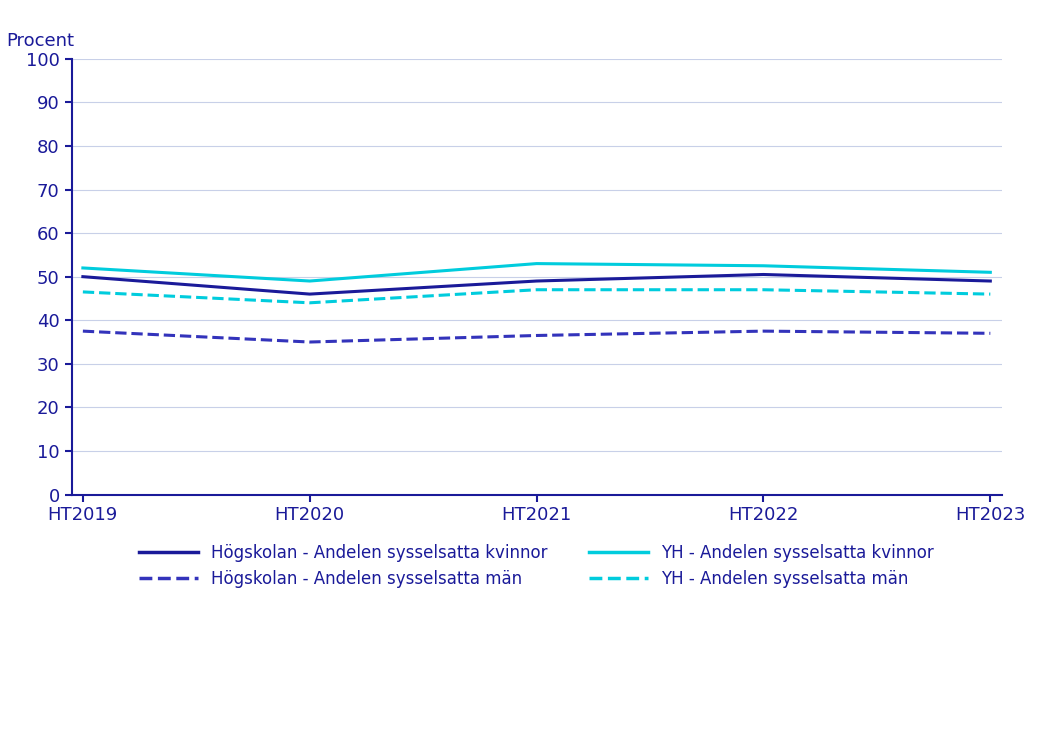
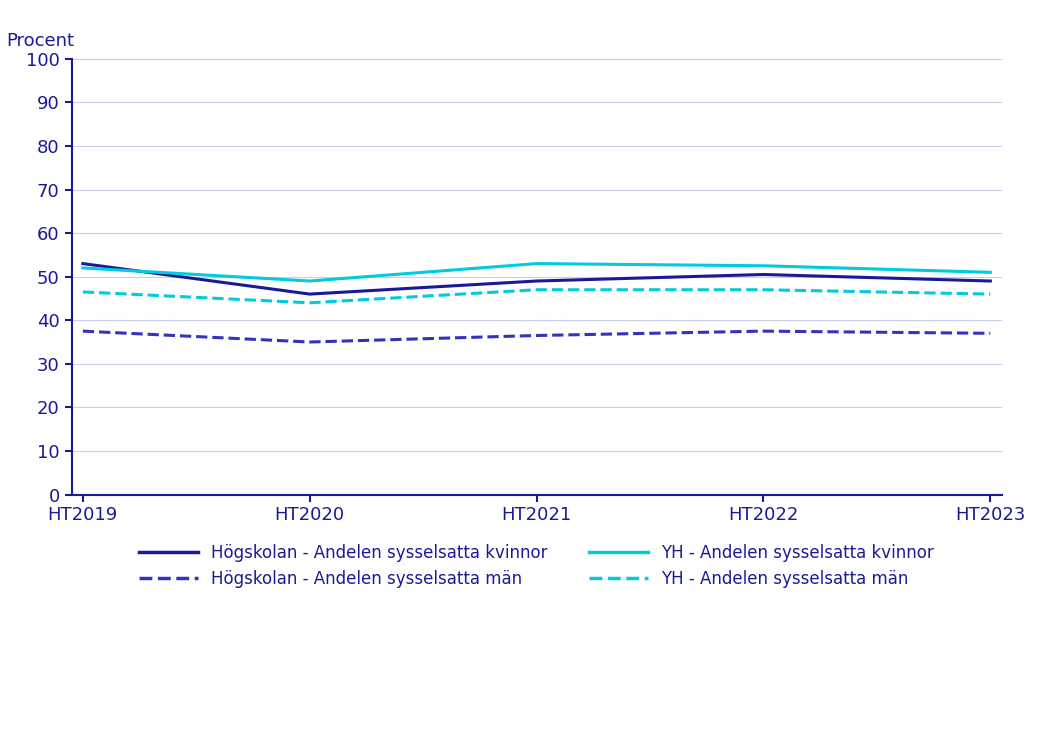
Högskolan - Andelen sysselsatta kvinnor/HT2019: 50.0 -> 53.0
